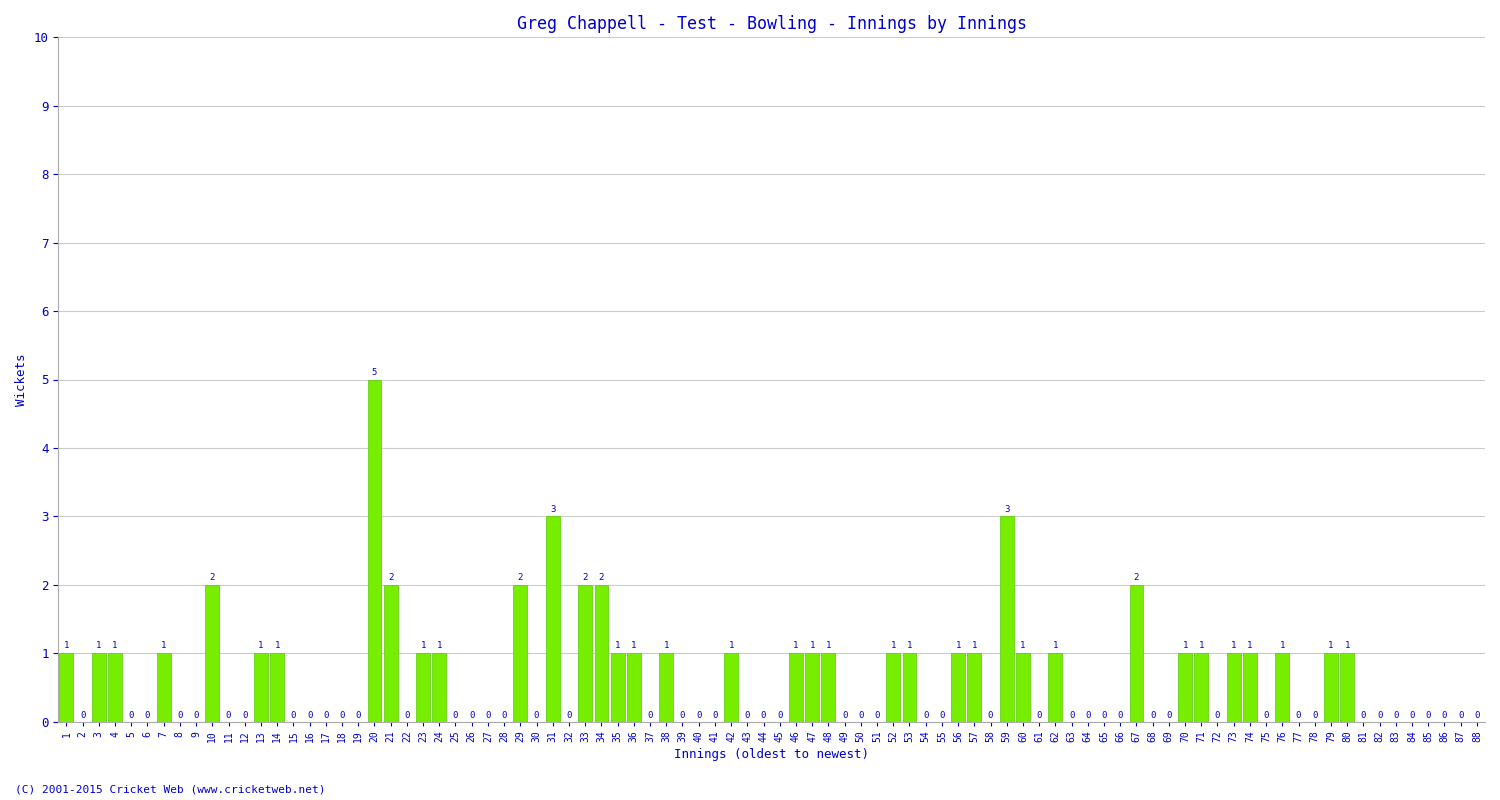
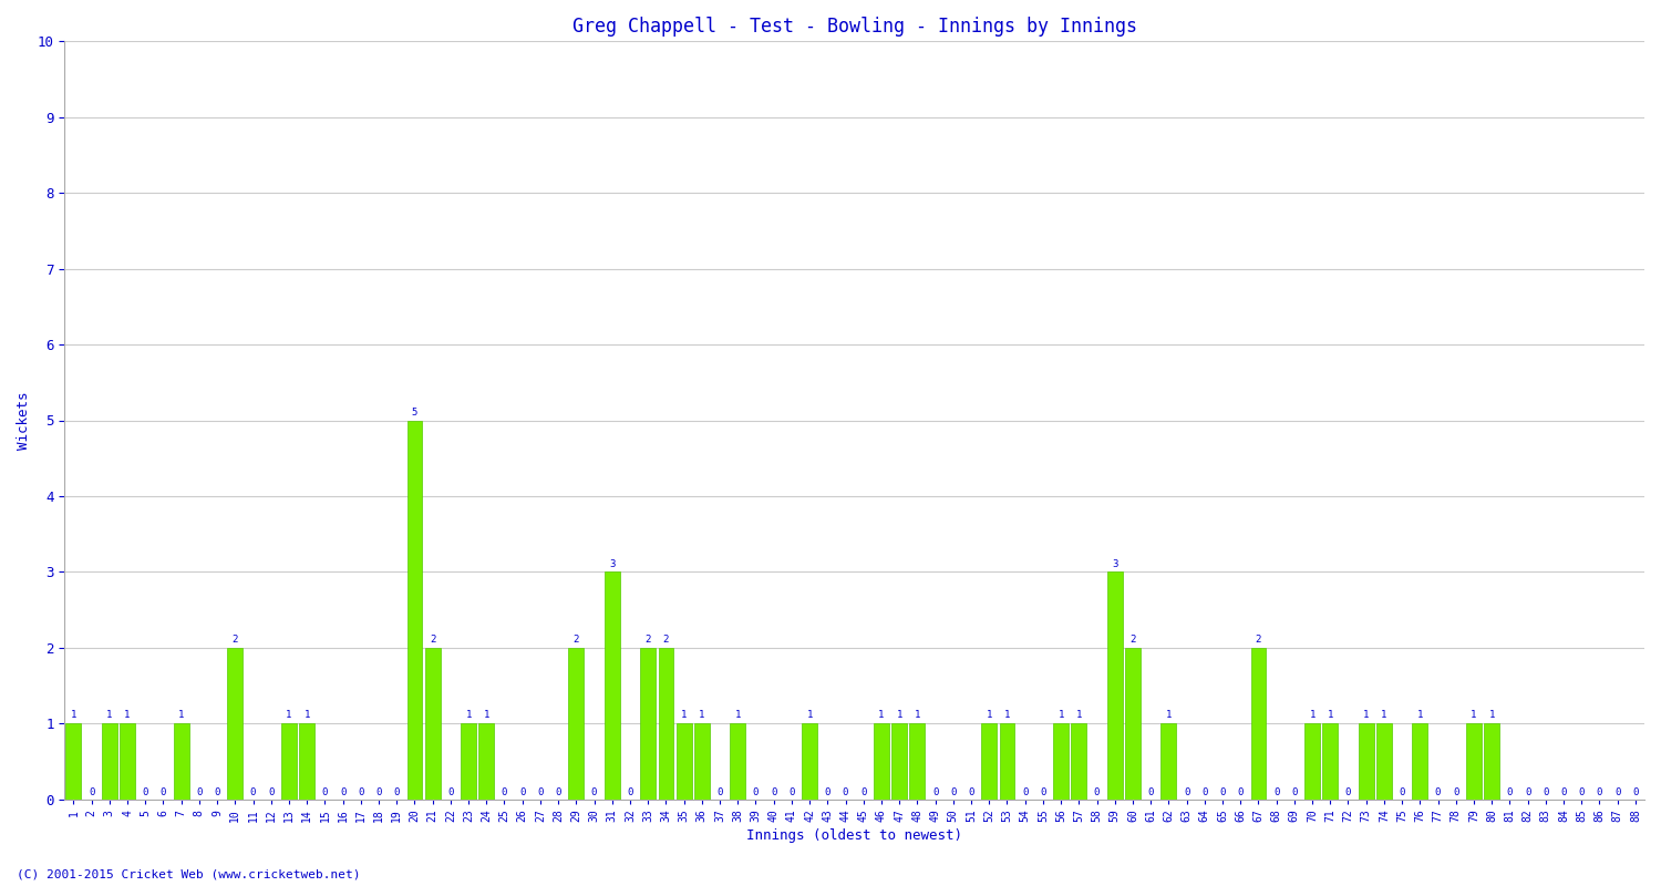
60: 1 -> 2
